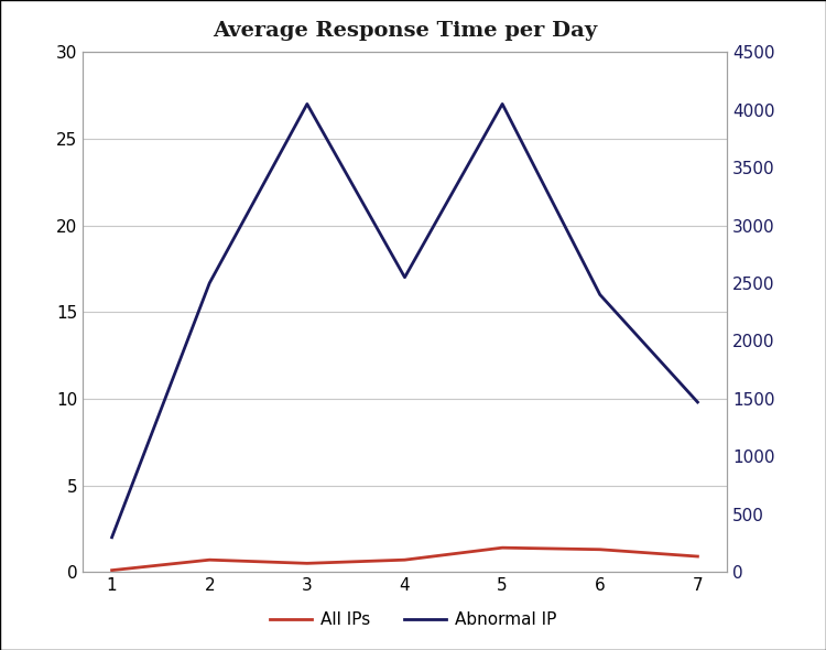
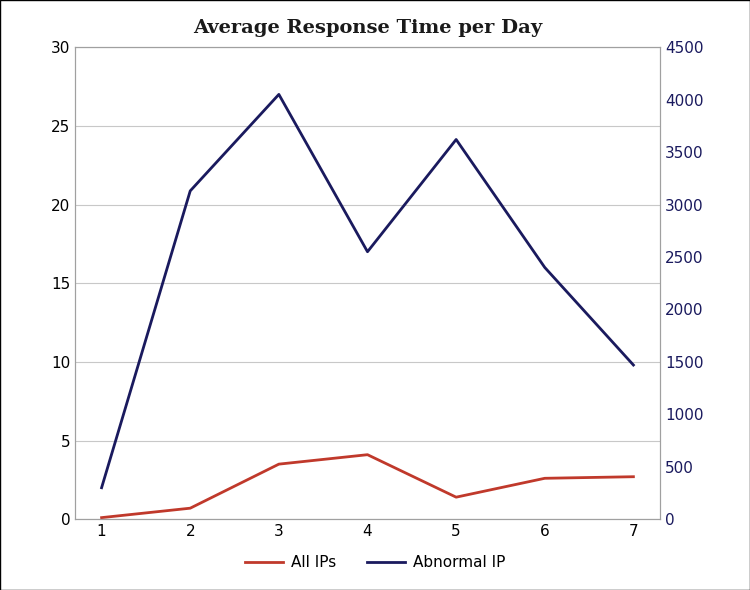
Abnormal IP/2: 2500 -> 3130
All IPs/3: 0.5 -> 3.5
All IPs/4: 0.7 -> 4.1
Abnormal IP/5: 4050 -> 3620
All IPs/6: 1.3 -> 2.6
All IPs/7: 0.9 -> 2.7
